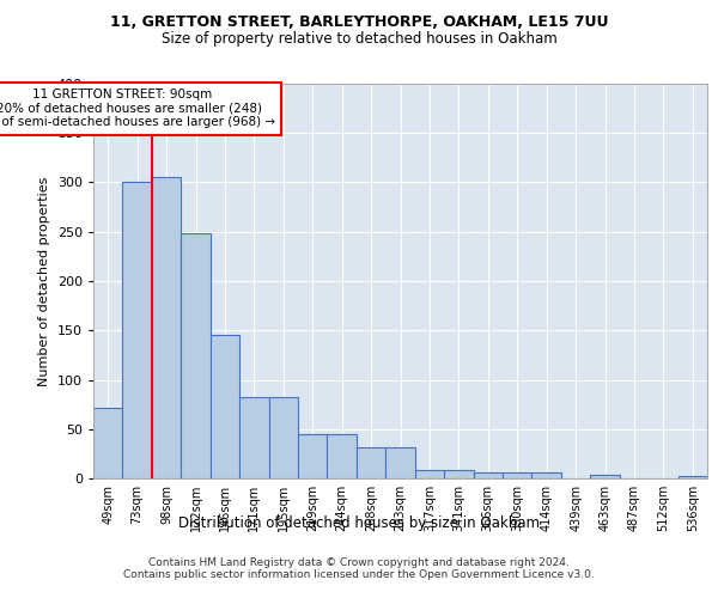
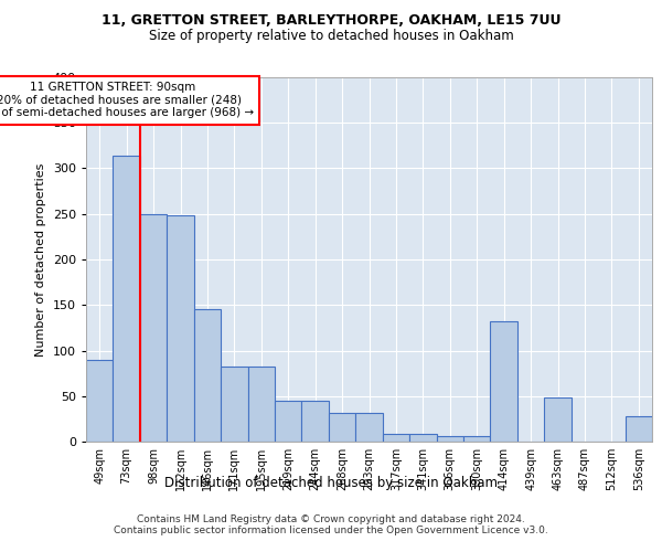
49sqm: 72 -> 90
73sqm: 300 -> 314
98sqm: 305 -> 250
414sqm: 6 -> 132
463sqm: 4 -> 48
536sqm: 3 -> 28
